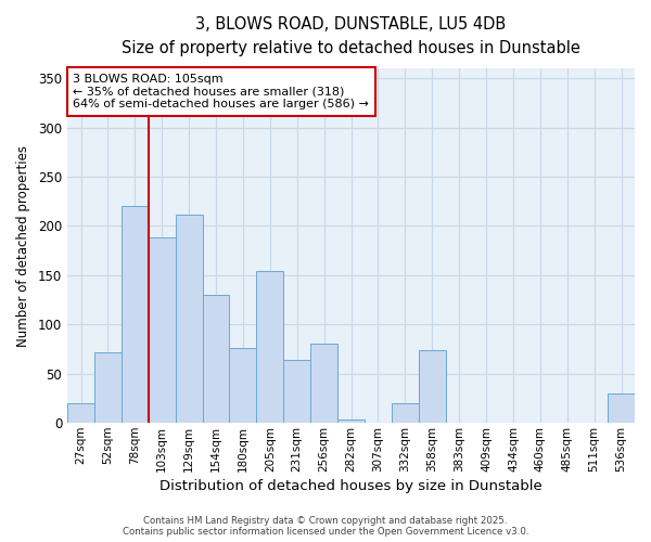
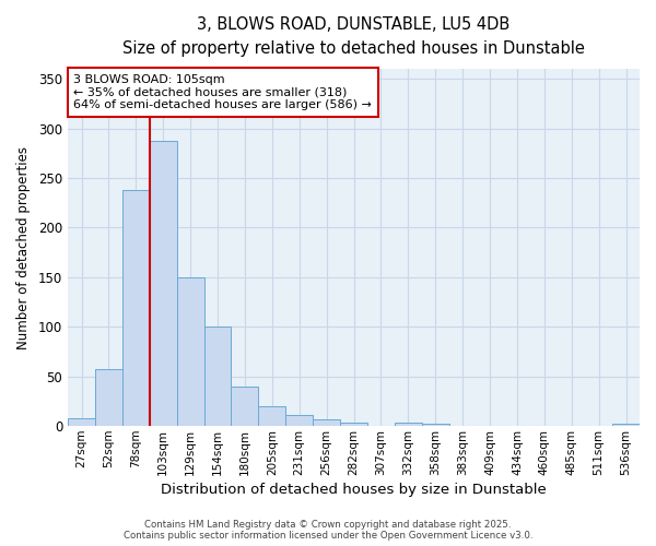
27sqm: 20 -> 8
52sqm: 72 -> 57
78sqm: 220 -> 238
103sqm: 188 -> 288
129sqm: 212 -> 150
154sqm: 130 -> 100
180sqm: 76 -> 40
205sqm: 154 -> 20
231sqm: 64 -> 11
256sqm: 80 -> 7
332sqm: 20 -> 4
358sqm: 74 -> 2
536sqm: 30 -> 2
